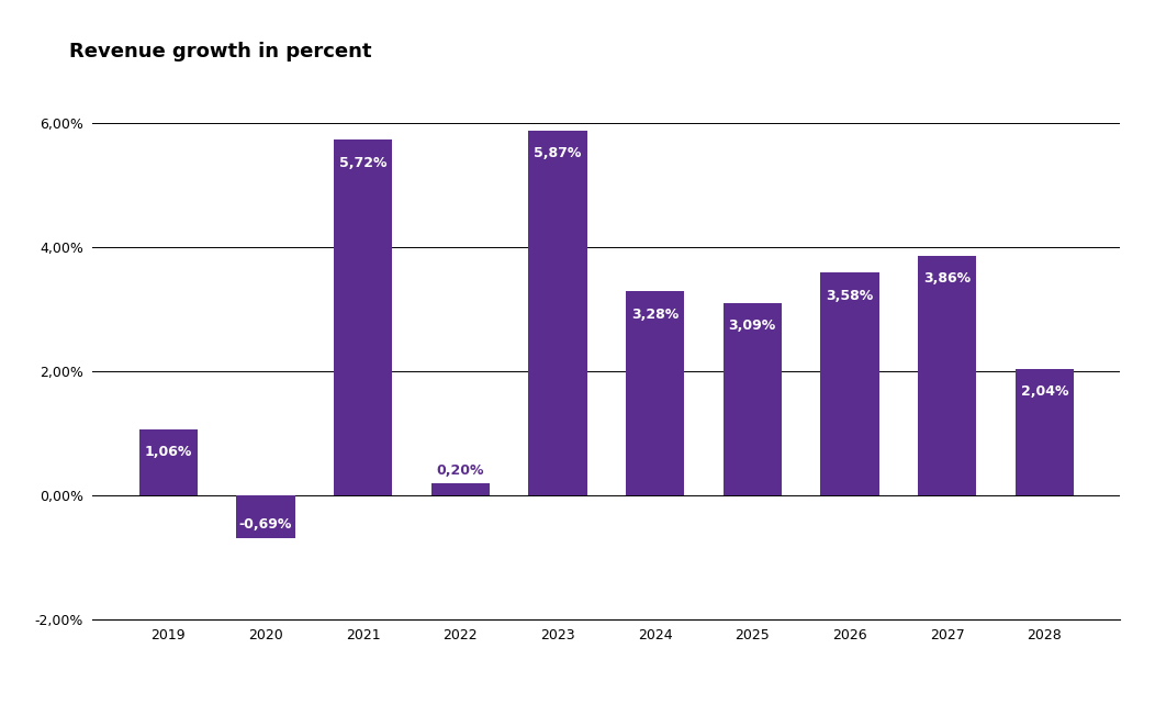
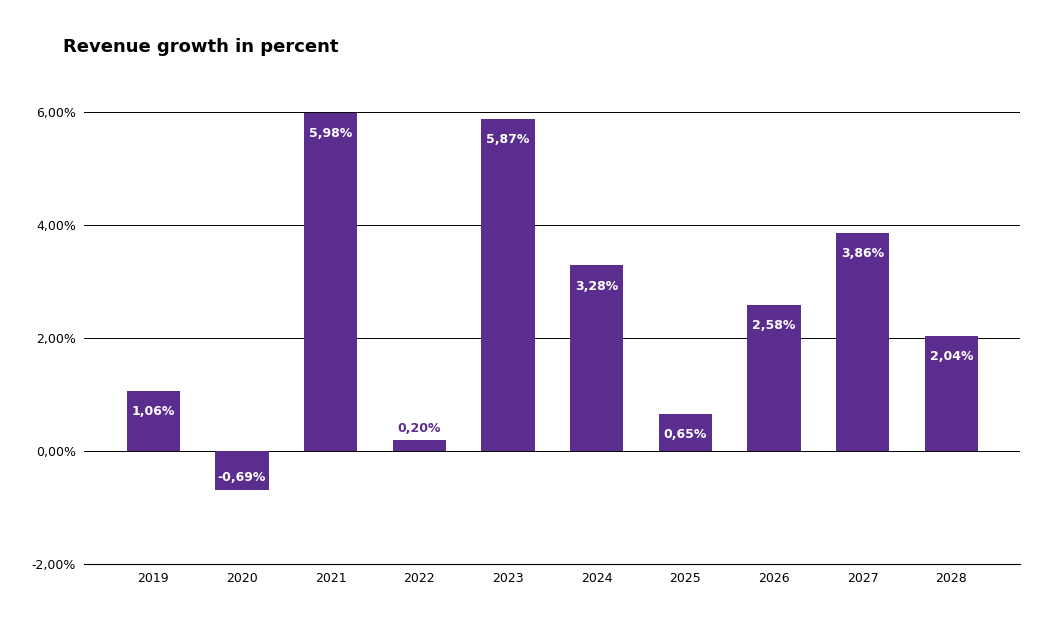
2021: 5,72% -> 5,98%
2025: 3,09% -> 0,65%
2026: 3,58% -> 2,58%
